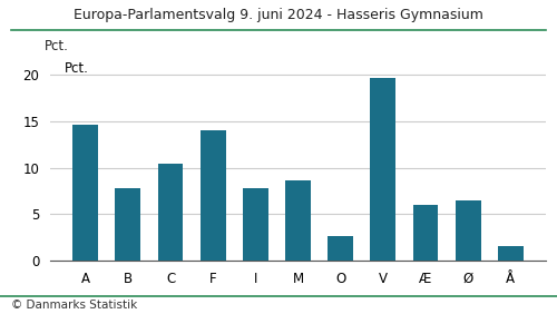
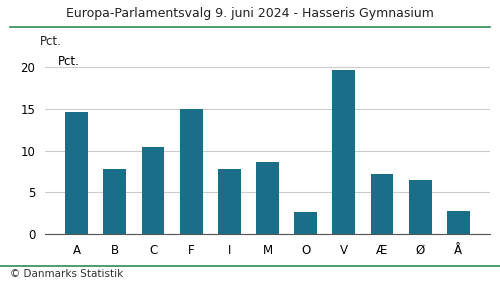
F: 14.1 -> 15.0
Æ: 6.0 -> 7.2
Å: 1.6 -> 2.8
